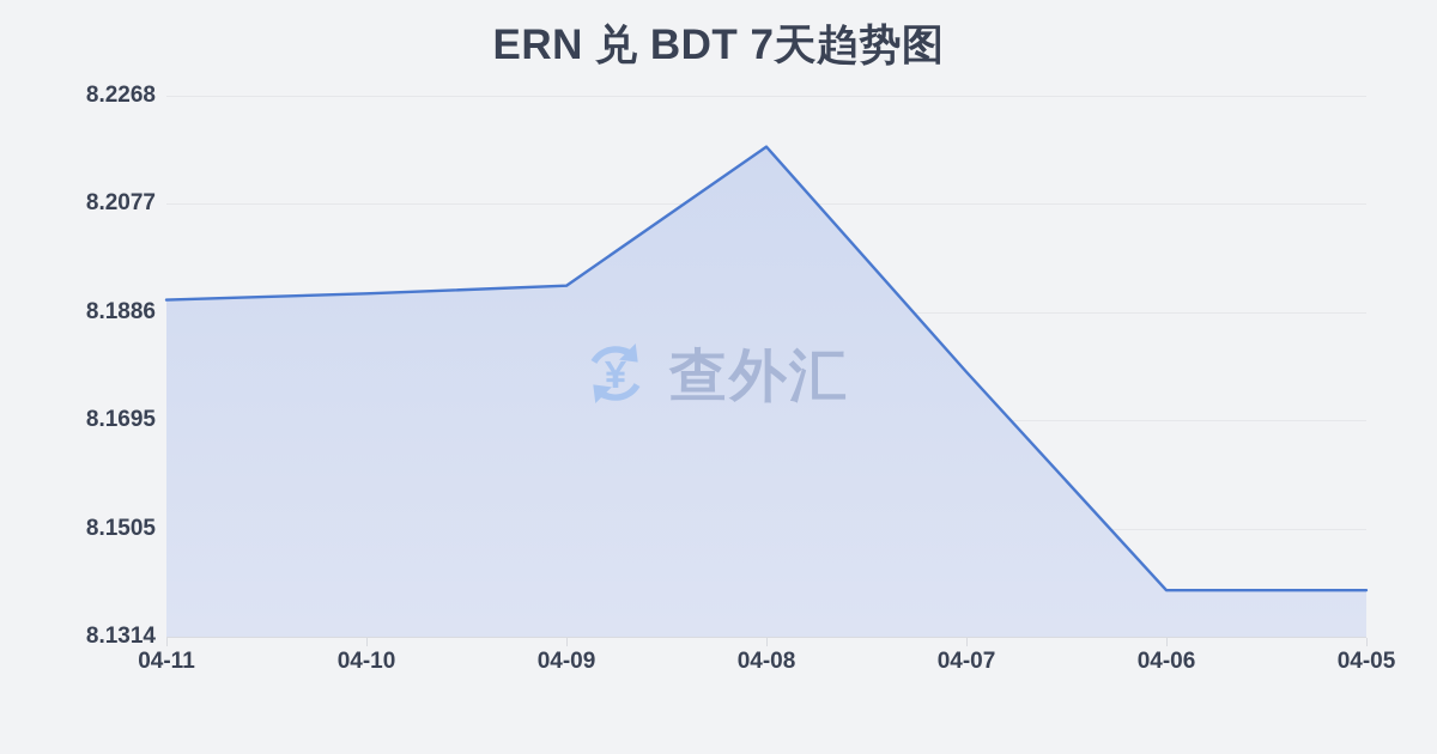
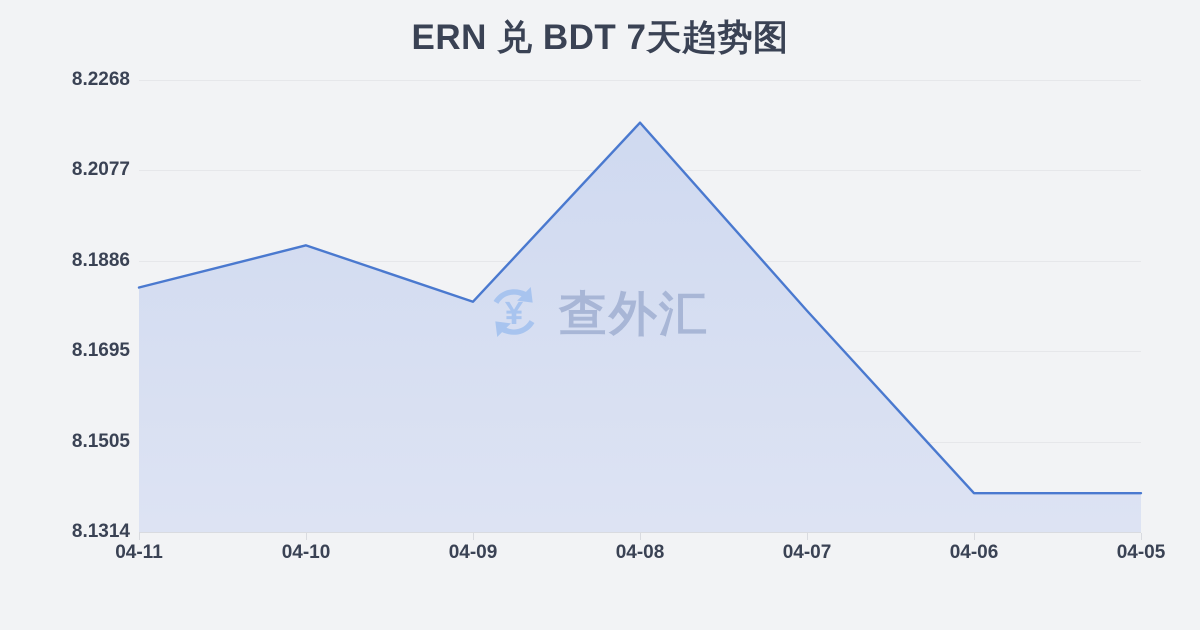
04-11: 8.191 -> 8.183
04-09: 8.193 -> 8.180
